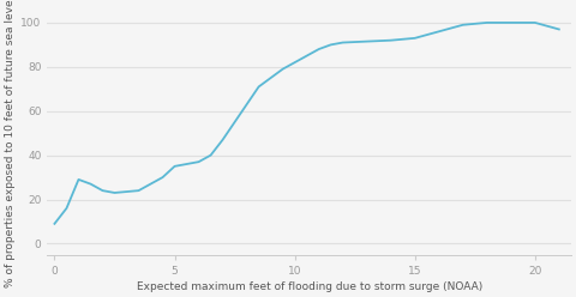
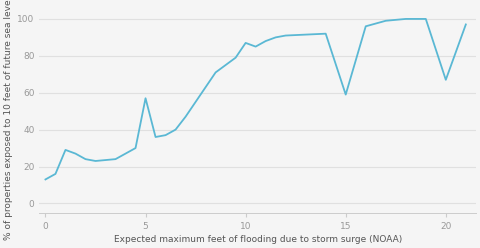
0: 9 -> 13
5: 35 -> 57
10: 82 -> 87
15: 93 -> 59
20: 100 -> 67
